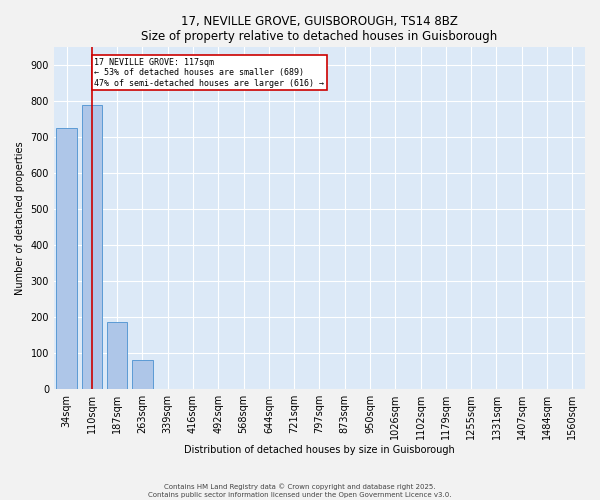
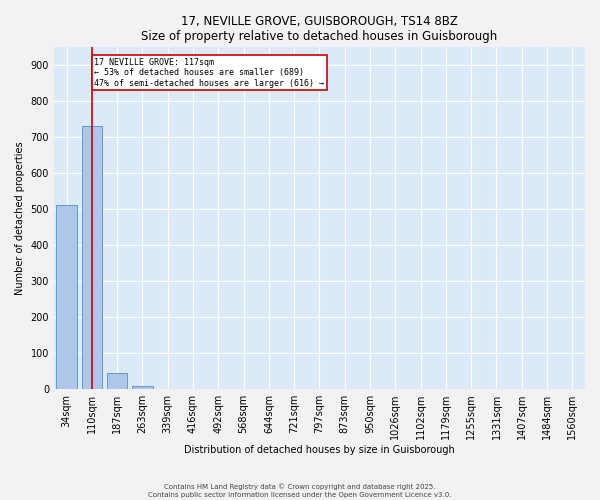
34sqm: 725 -> 510
110sqm: 790 -> 730
187sqm: 185 -> 45
263sqm: 80 -> 8
